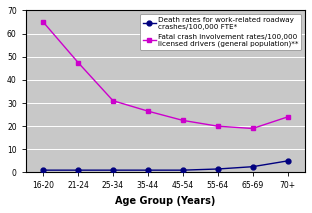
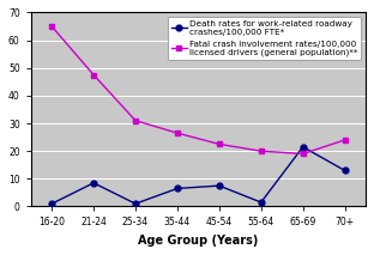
Death rates for work-related roadway crashes/100,000 FTE*/21-24: 1.0 -> 8.5
Death rates for work-related roadway crashes/100,000 FTE*/35-44: 1.0 -> 6.5
Death rates for work-related roadway crashes/100,000 FTE*/45-54: 1.0 -> 7.5
Death rates for work-related roadway crashes/100,000 FTE*/65-69: 2.5 -> 21.5
Death rates for work-related roadway crashes/100,000 FTE*/70+: 5.0 -> 13.0
